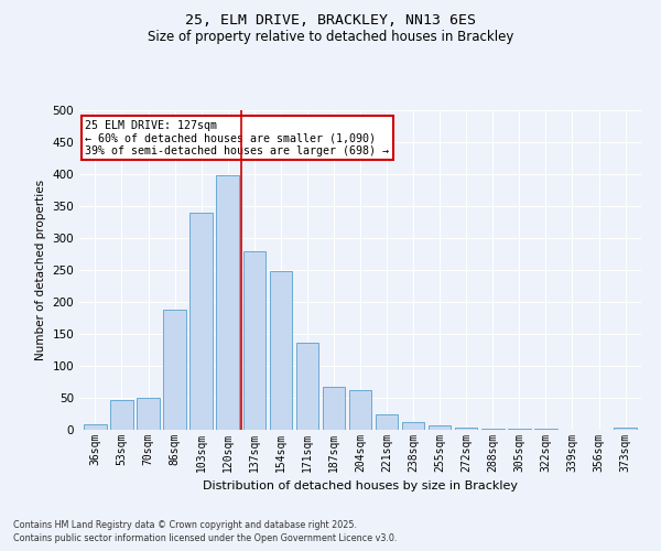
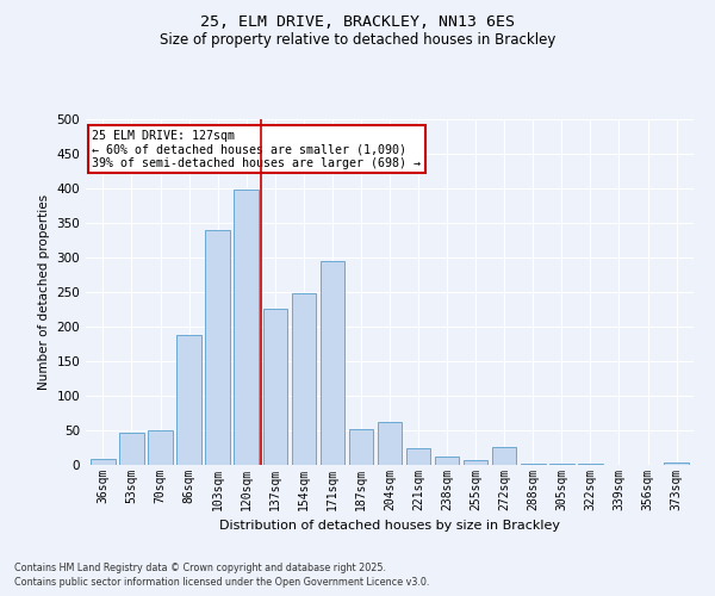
137sqm: 280 -> 226
171sqm: 136 -> 294
187sqm: 68 -> 52
272sqm: 4 -> 26
